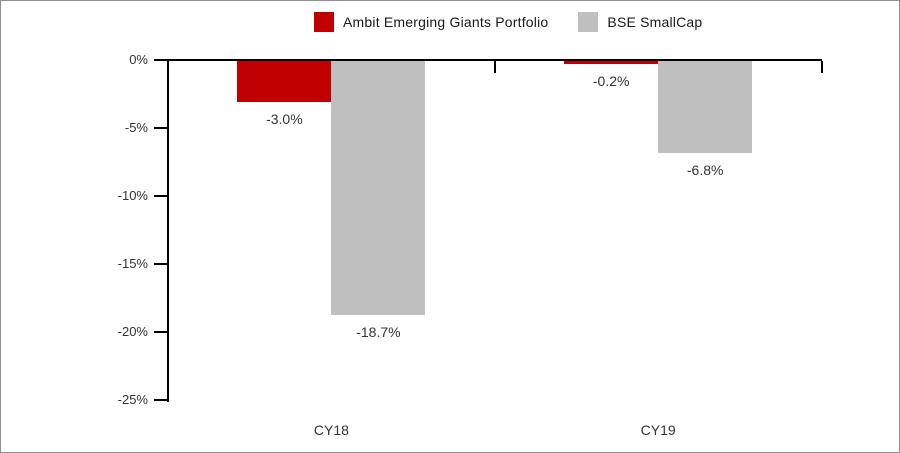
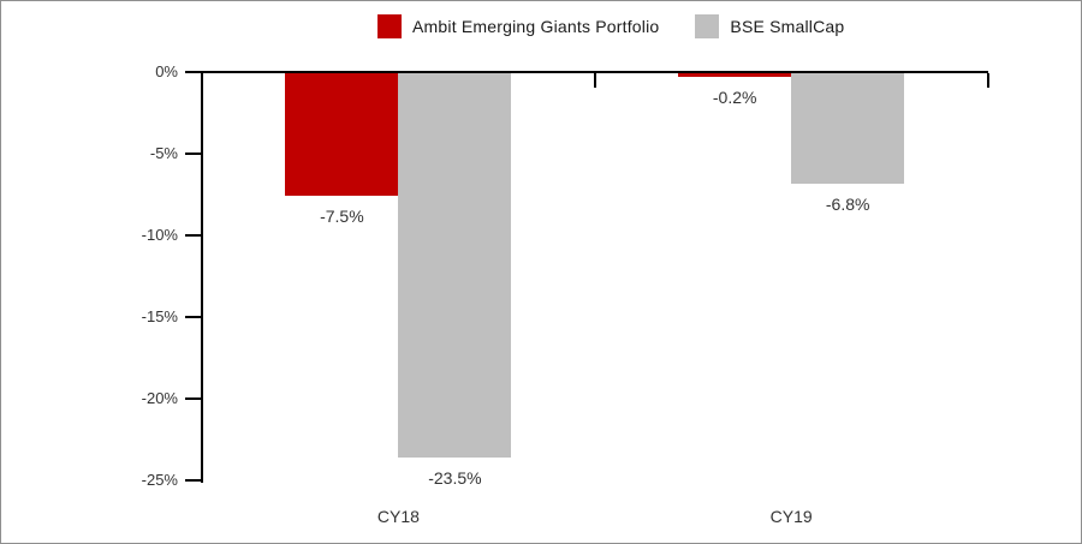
Ambit Emerging Giants Portfolio/CY18: -3.0% -> -7.5%
BSE SmallCap/CY18: -18.7% -> -23.5%
